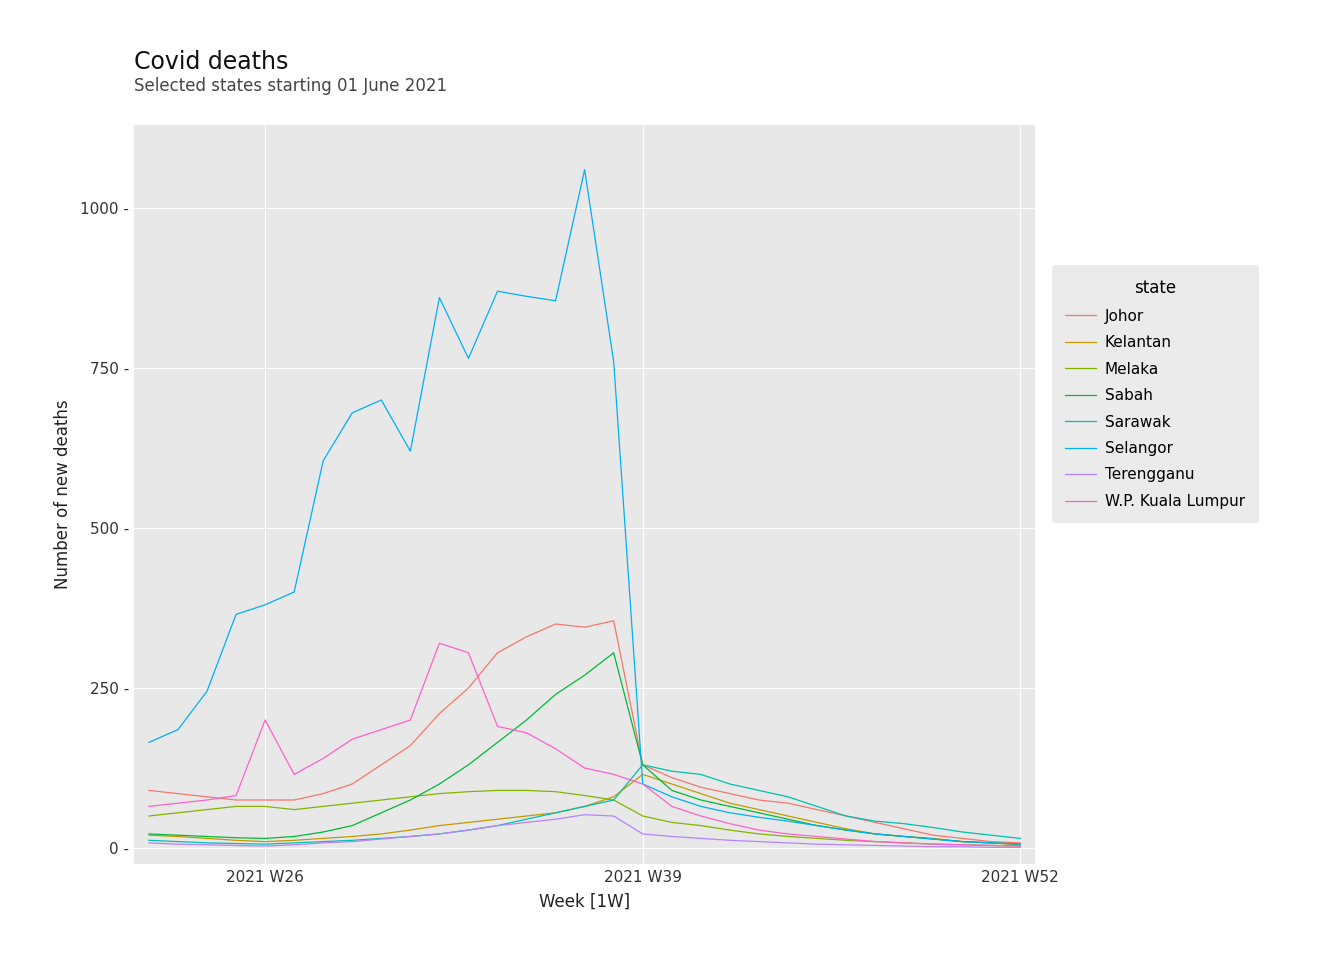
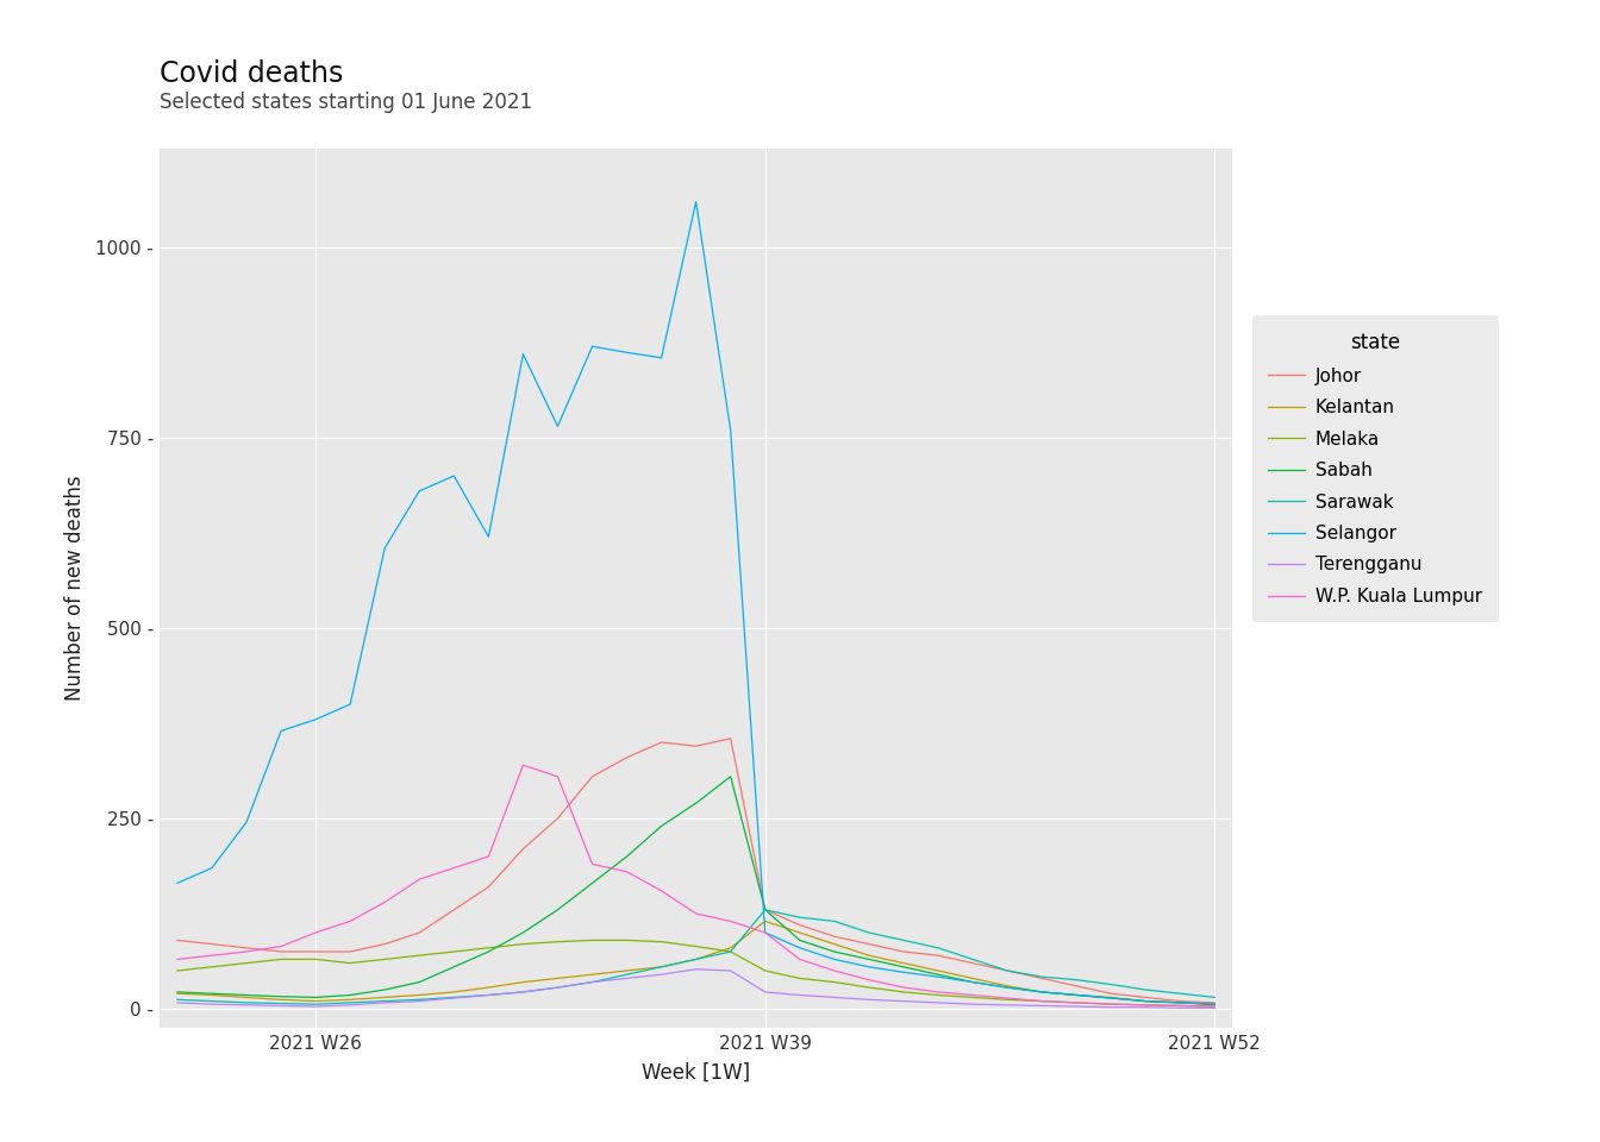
W.P. Kuala Lumpur/2021 W26: 200 - -> 100 -
